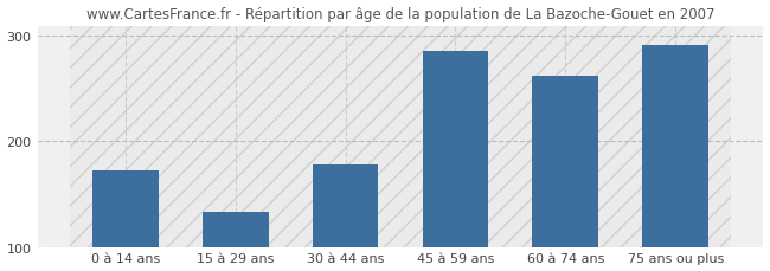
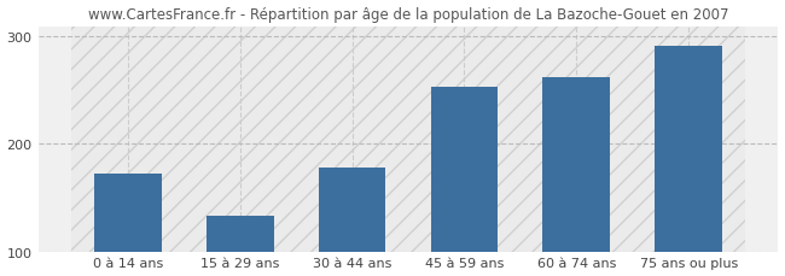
45 à 59 ans: 286 -> 253
